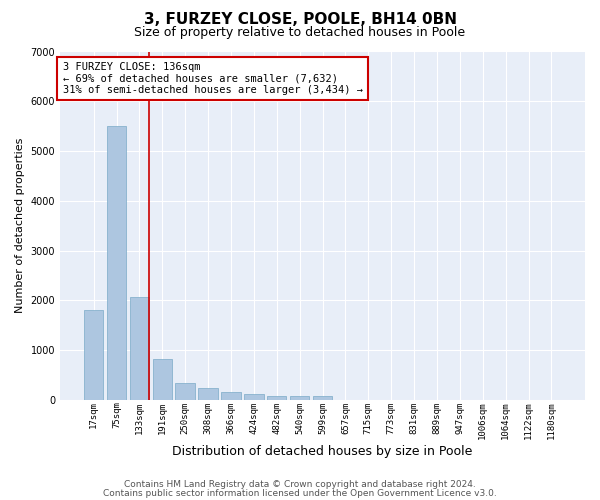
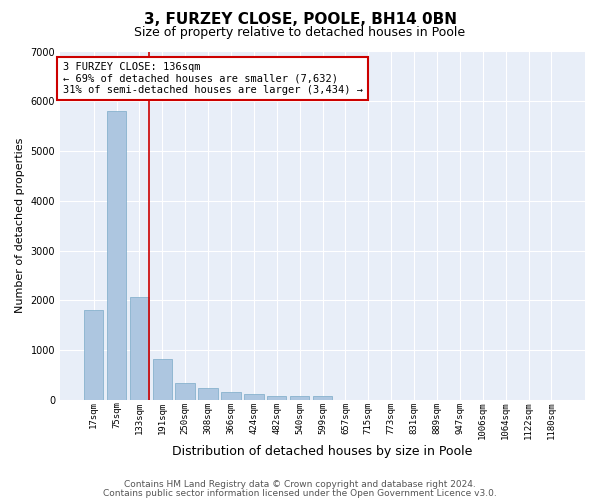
75sqm: 5500 -> 5800
